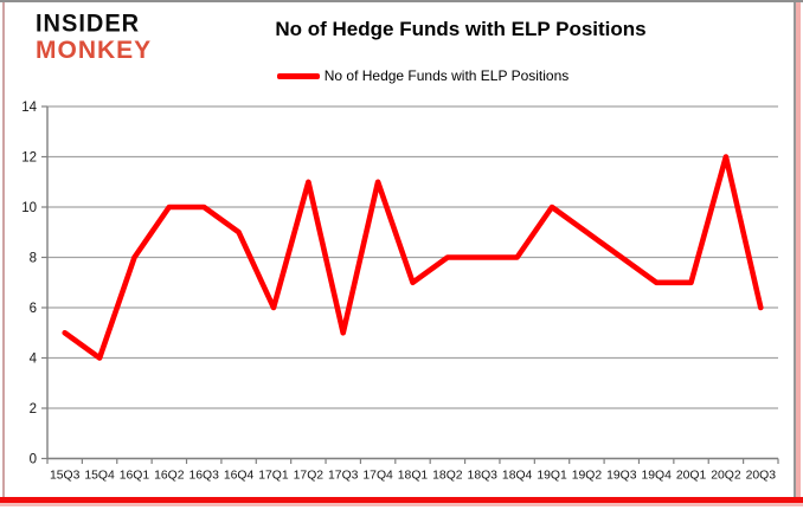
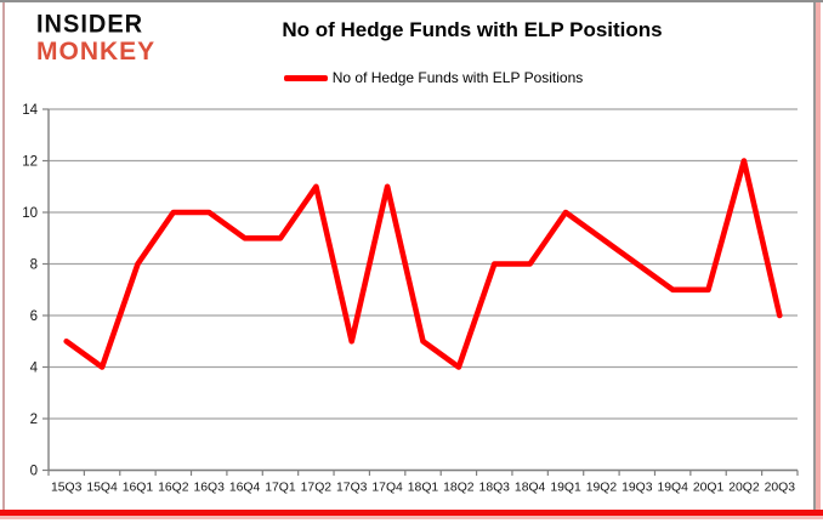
17Q1: 6 -> 9
18Q1: 7 -> 5
18Q2: 8 -> 4
